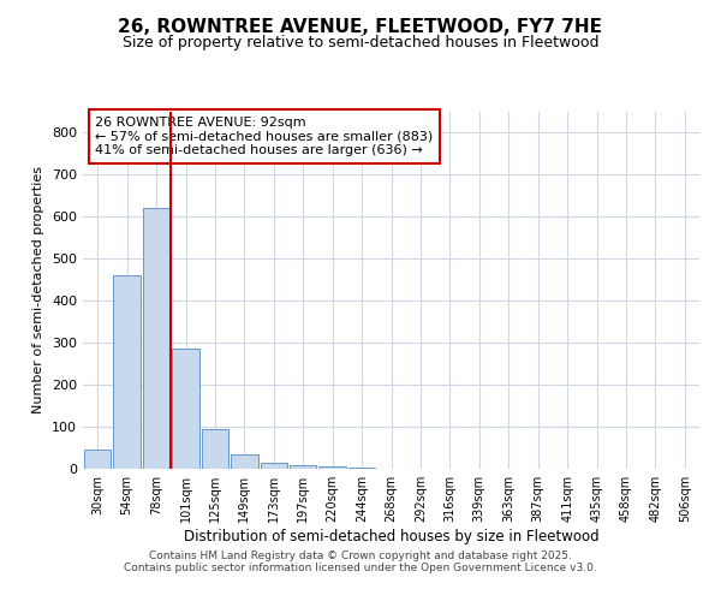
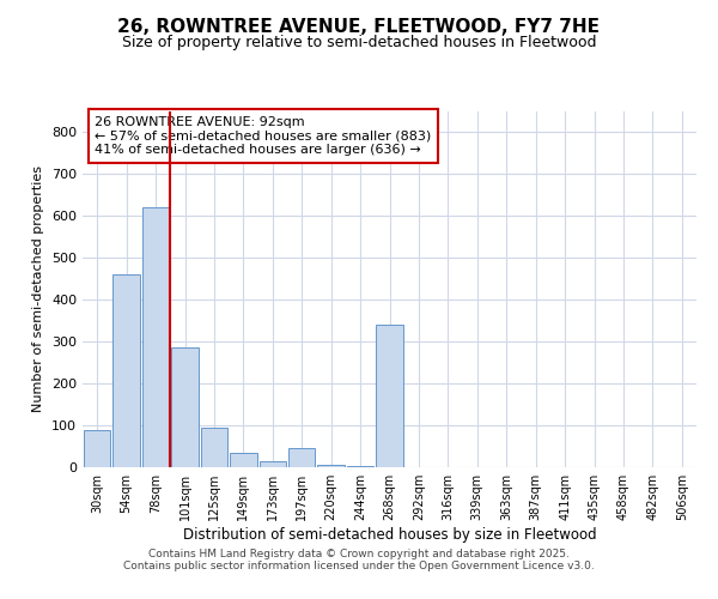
30sqm: 45 -> 90
197sqm: 10 -> 45
268sqm: 1 -> 340
